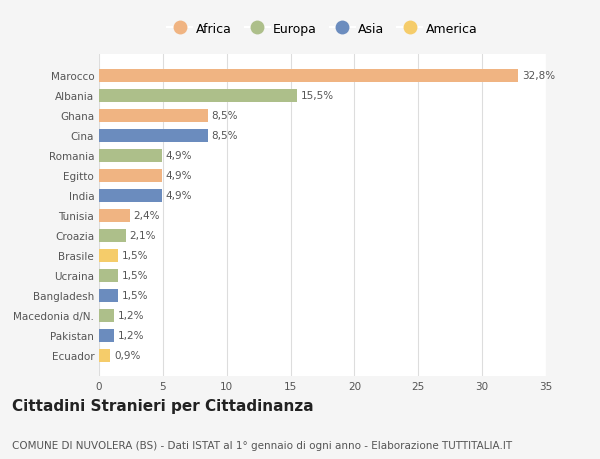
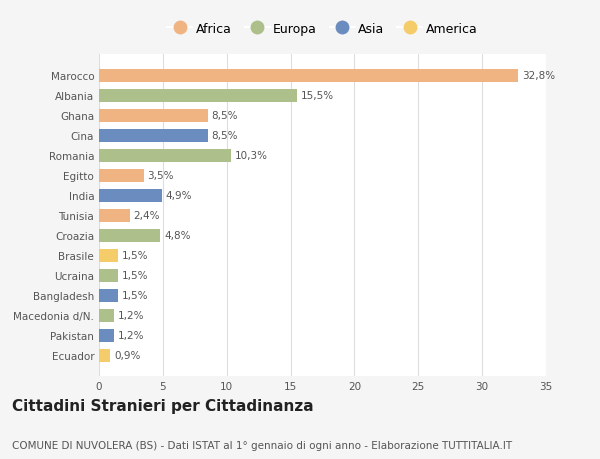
Romania: 4,9% -> 10,3%
Egitto: 4,9% -> 3,5%
Croazia: 2,1% -> 4,8%
